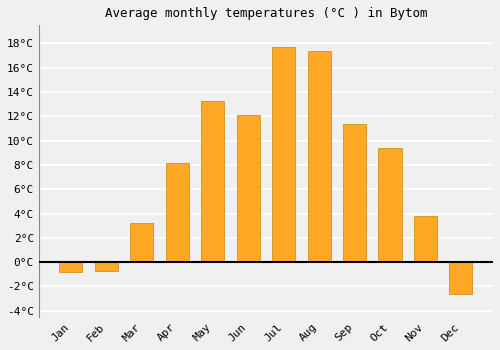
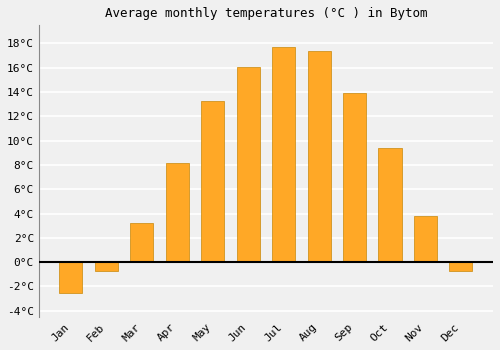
Jan: -0.8°C -> -2.5°C
Jun: 12.1°C -> 16.1°C
Sep: 11.4°C -> 13.9°C
Dec: -2.6°C -> -0.7°C
